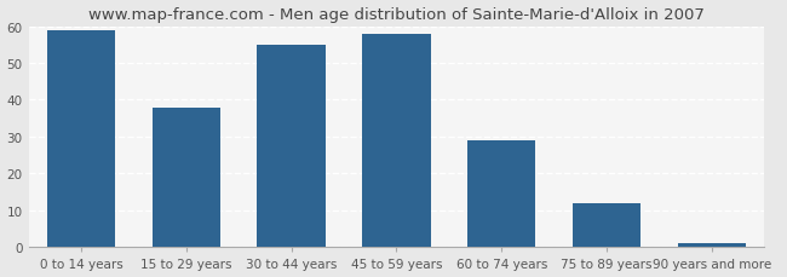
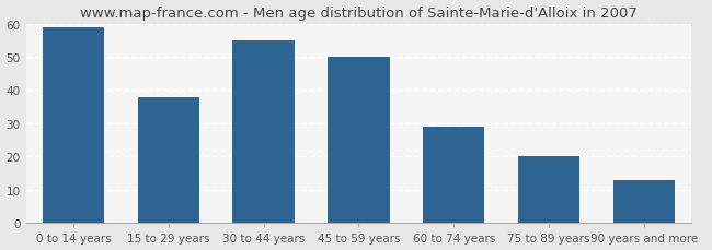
45 to 59 years: 58 -> 50
75 to 89 years: 12 -> 20
90 years and more: 1 -> 13
